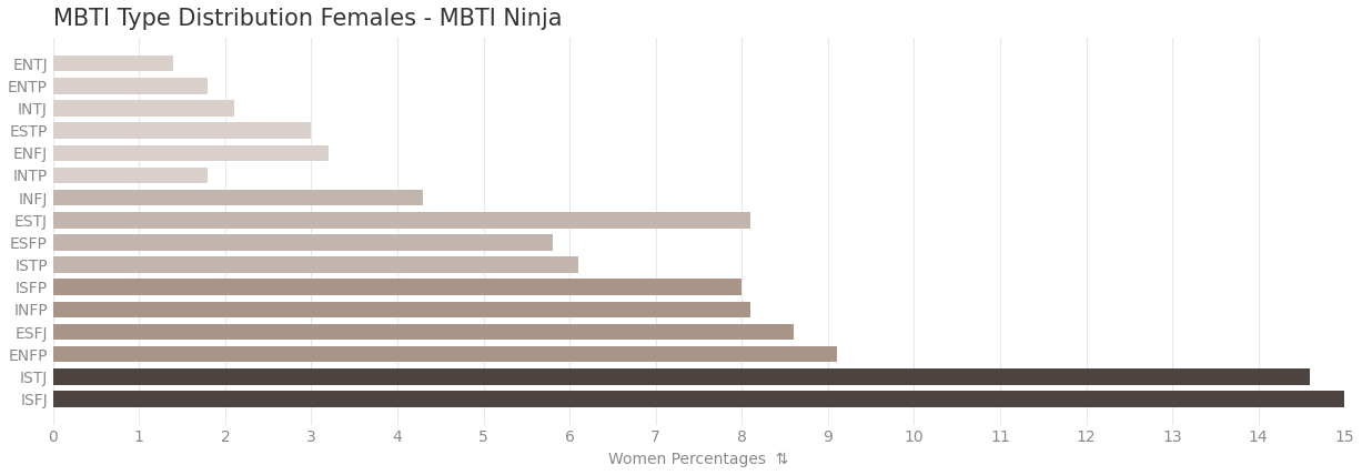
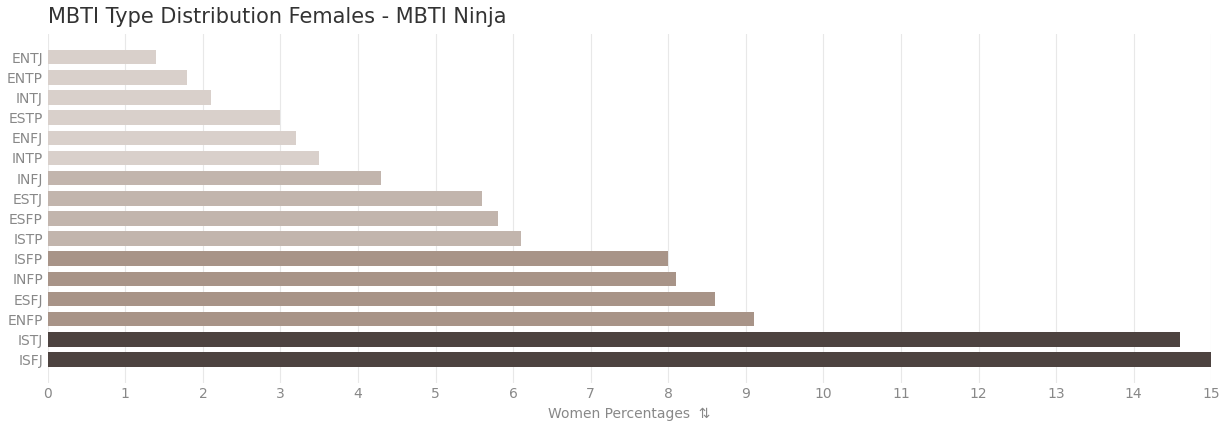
INTP: 1.8 -> 3.5
ESTJ: 8.1 -> 5.6
